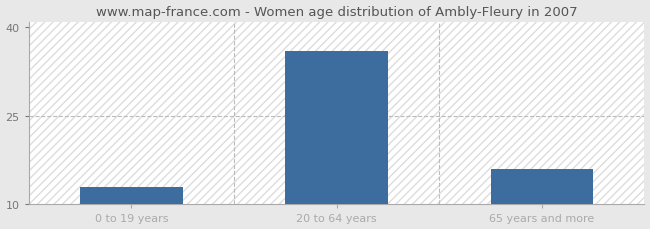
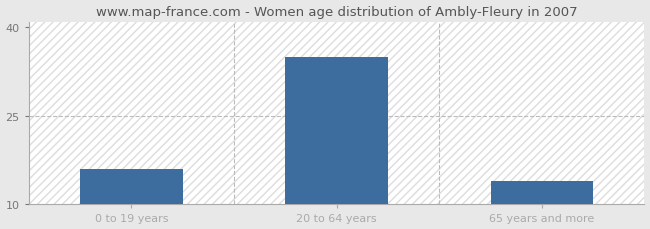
0 to 19 years: 13 -> 16
20 to 64 years: 36 -> 35
65 years and more: 16 -> 14
